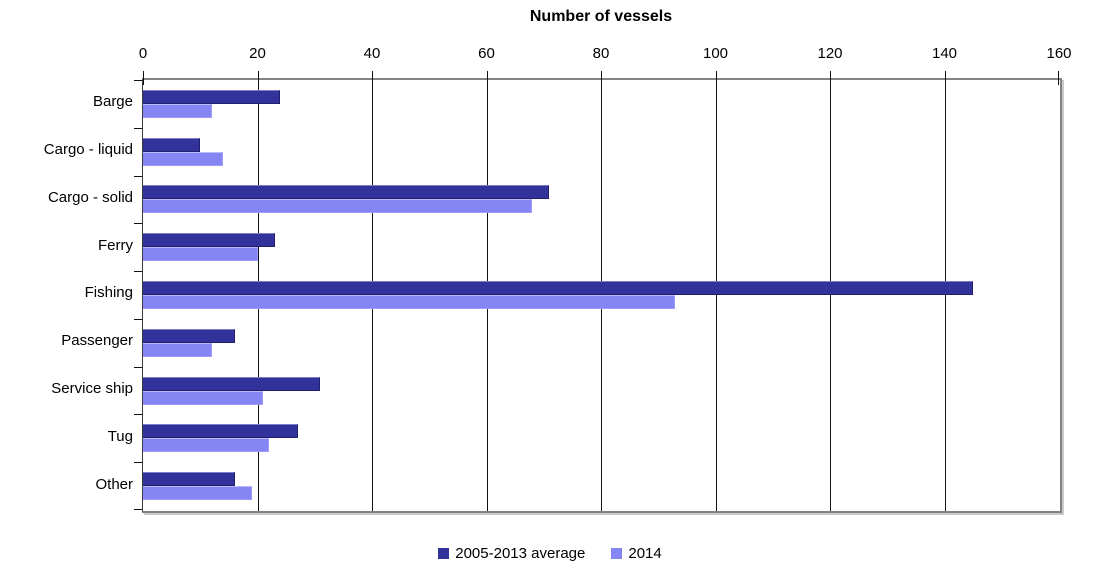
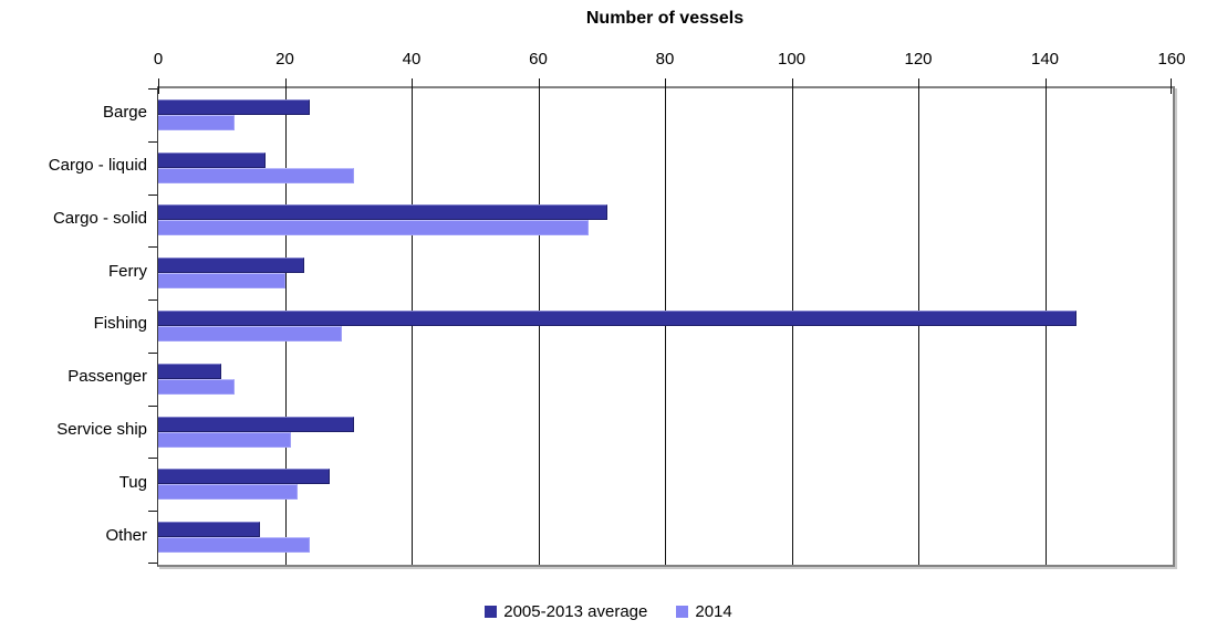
2005-2013 average/Cargo - liquid: 10 -> 17
2014/Cargo - liquid: 14 -> 31
2014/Fishing: 93 -> 29
2005-2013 average/Passenger: 16 -> 10
2014/Other: 19 -> 24
